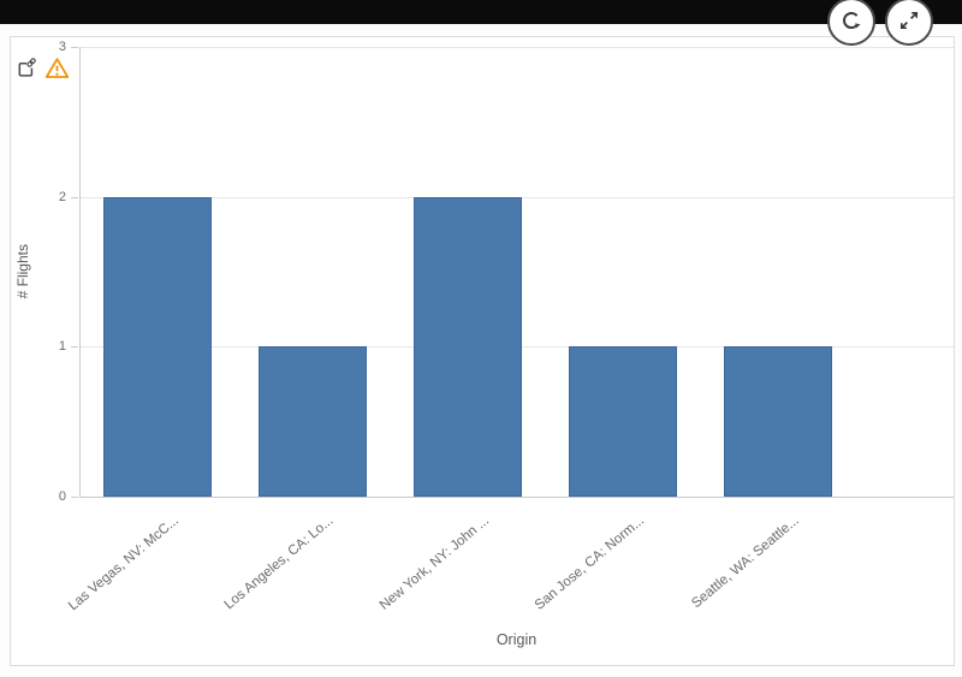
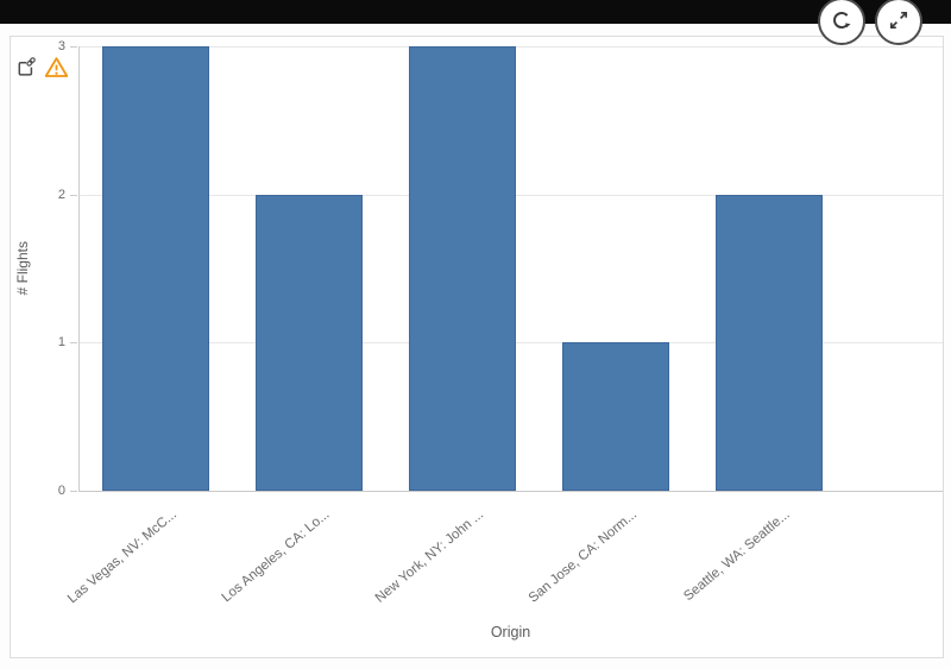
Las Vegas, NV: McC...: 2 -> 3
Los Angeles, CA: Lo...: 1 -> 2
New York, NY: John ...: 2 -> 3
Seattle, WA: Seattle...: 1 -> 2
